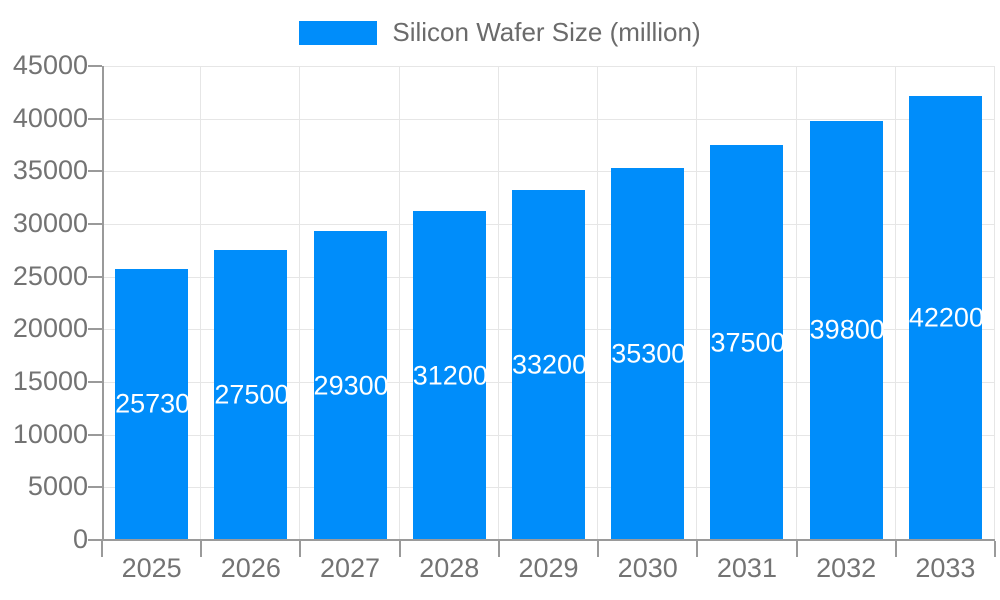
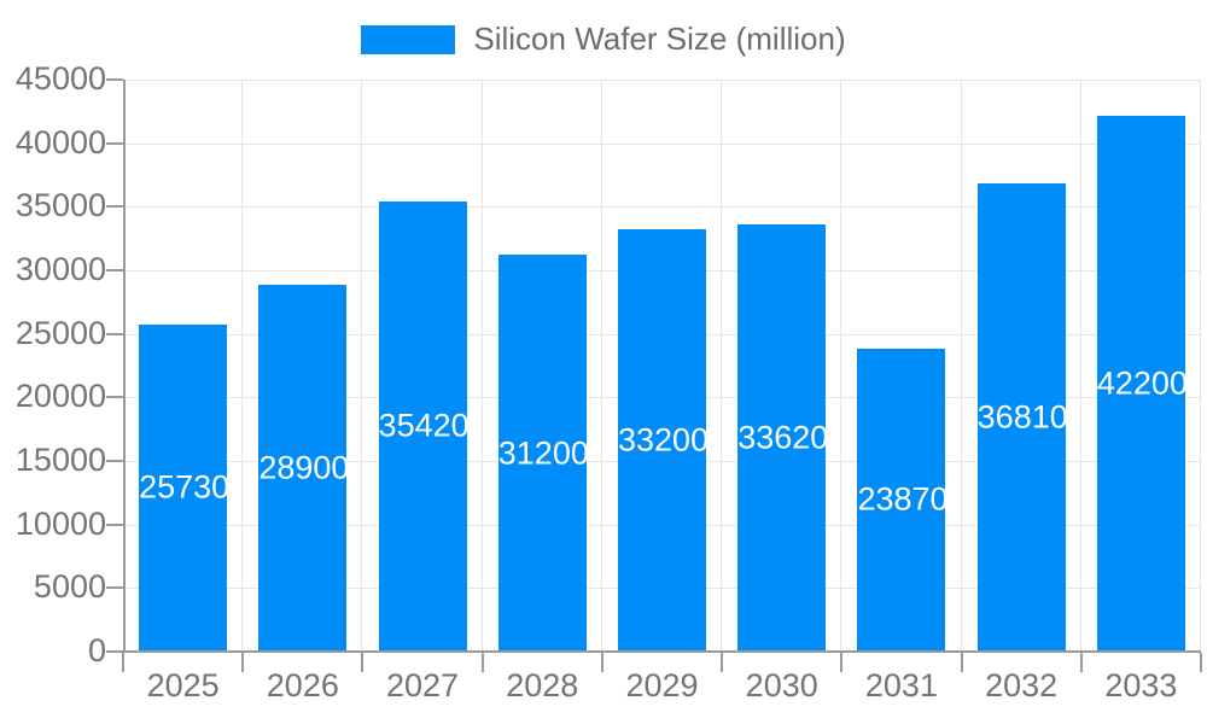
2026: 27500 -> 28900
2027: 29300 -> 35420
2030: 35300 -> 33620
2031: 37500 -> 23870
2032: 39800 -> 36810
